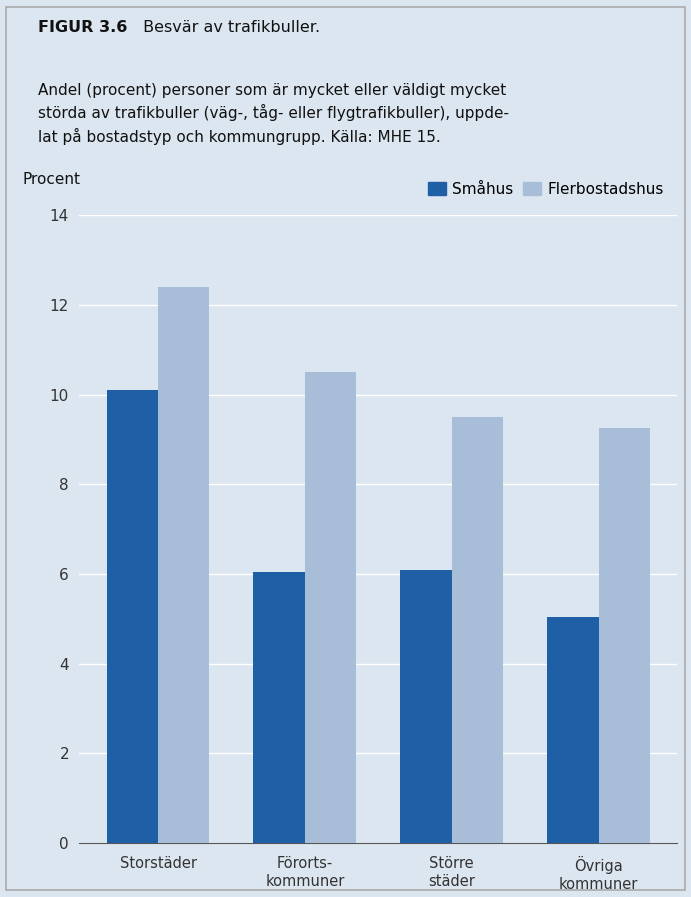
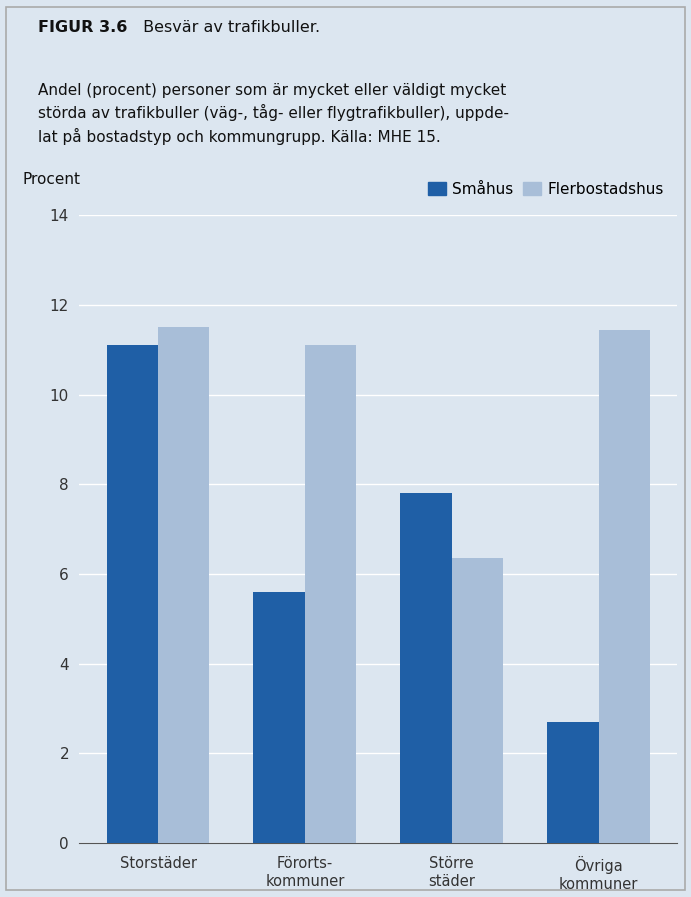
Småhus/Storstäder: 10.10 -> 11.10
Flerbostadshus/Storstäder: 12.40 -> 11.50
Småhus/Förorts- kommuner: 6.05 -> 5.60
Flerbostadshus/Förorts- kommuner: 10.50 -> 11.10
Småhus/Större städer: 6.10 -> 7.80
Flerbostadshus/Större städer: 9.50 -> 6.35
Småhus/Övriga kommuner: 5.05 -> 2.70
Flerbostadshus/Övriga kommuner: 9.25 -> 11.45
